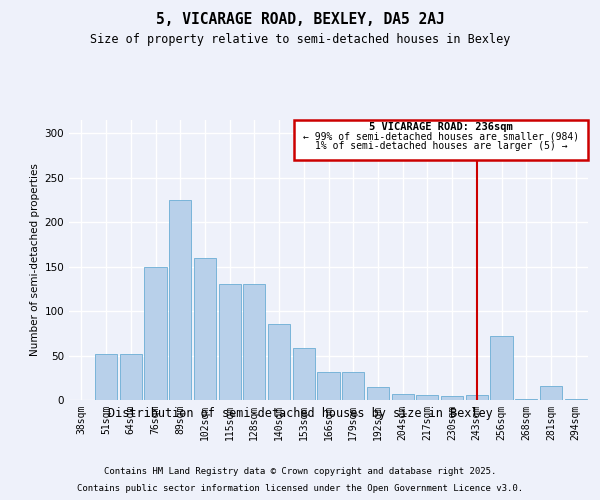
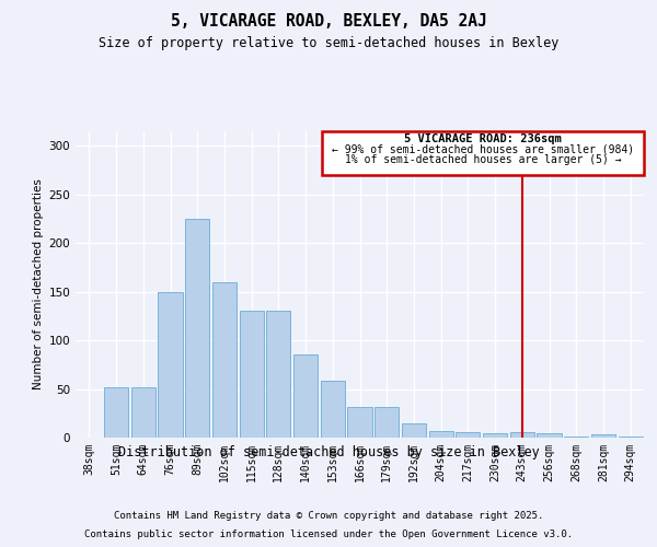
256sqm: 72 -> 4
281sqm: 16 -> 3
